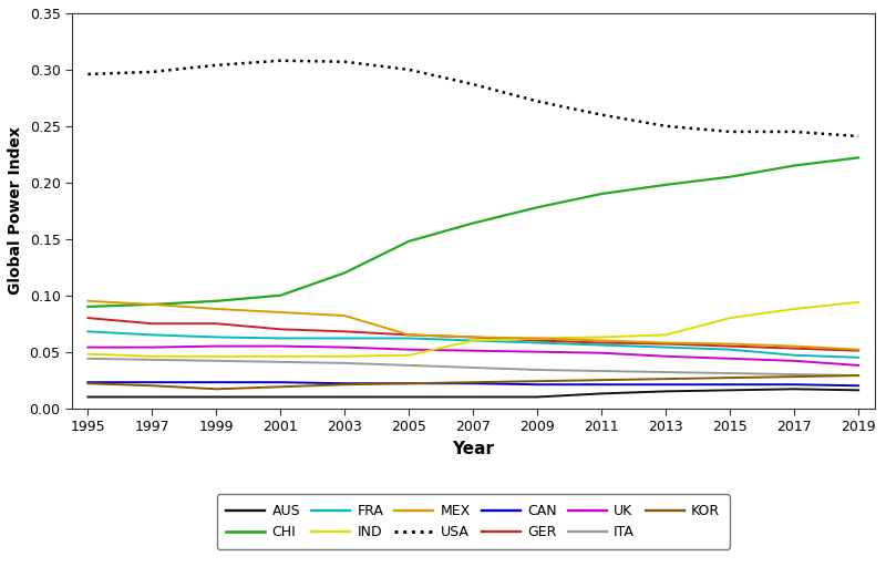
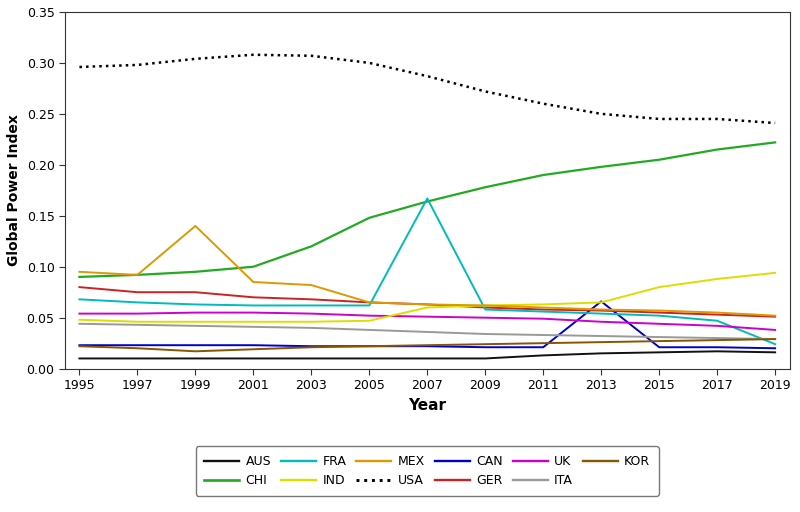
MEX/1999: 0.088 -> 0.140
FRA/2007: 0.060 -> 0.167
CAN/2013: 0.021 -> 0.066
FRA/2019: 0.045 -> 0.024
